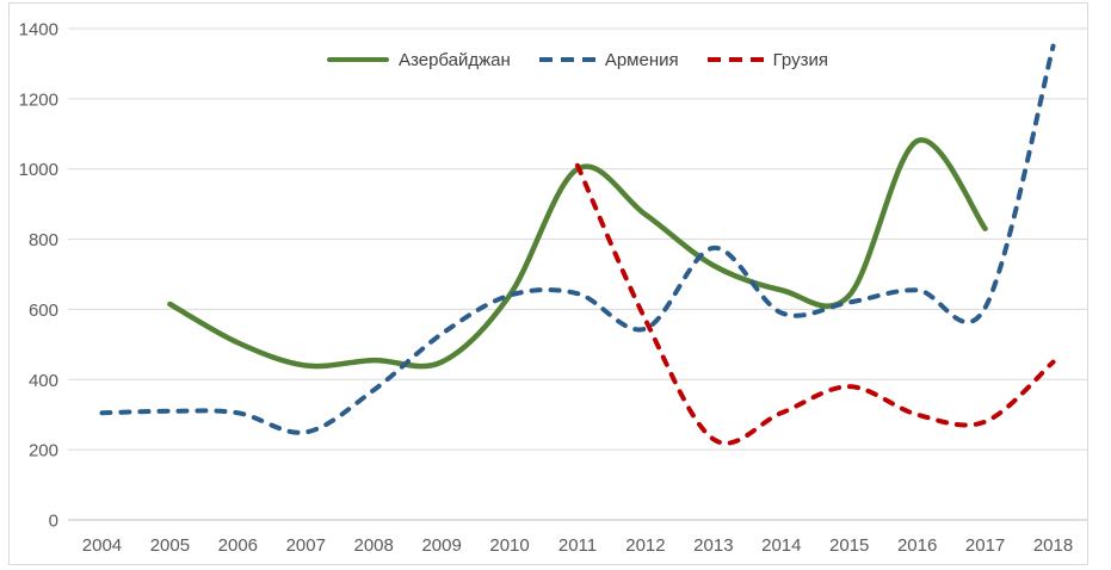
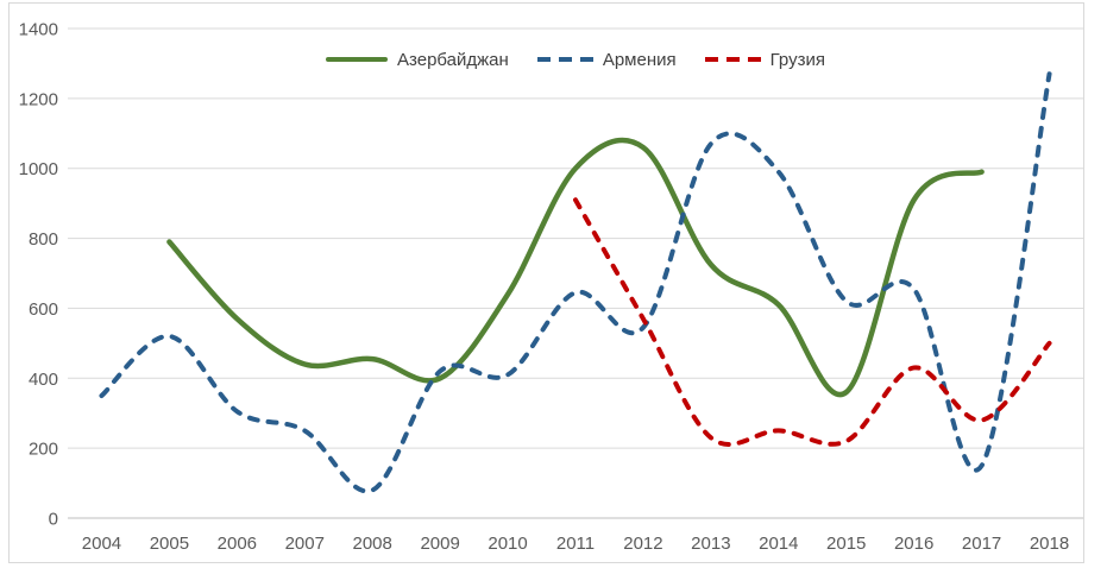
Армения/2004: 300 -> 350
Азербайджан/2005: 620 -> 790
Армения/2005: 310 -> 520
Азербайджан/2006: 500 -> 570
Армения/2008: 370 -> 80
Азербайджан/2009: 450 -> 400
Армения/2009: 530 -> 420
Армения/2010: 640 -> 410
Грузия/2011: 1010 -> 910
Азербайджан/2012: 870 -> 1060
Армения/2013: 780 -> 1070
Азербайджан/2014: 660 -> 610
Армения/2014: 590 -> 990
Грузия/2014: 300 -> 250
Азербайджан/2015: 640 -> 360
Грузия/2015: 380 -> 220
Азербайджан/2016: 1080 -> 910
Грузия/2016: 300 -> 430
Азербайджан/2017: 830 -> 990
Армения/2017: 600 -> 150
Армения/2018: 1350 -> 1270
Грузия/2018: 450 -> 500
